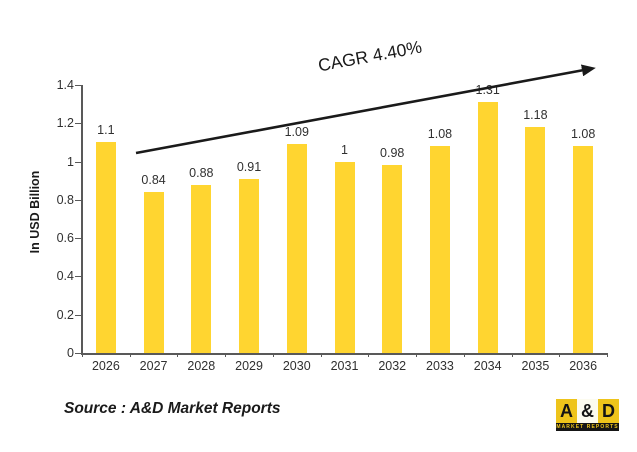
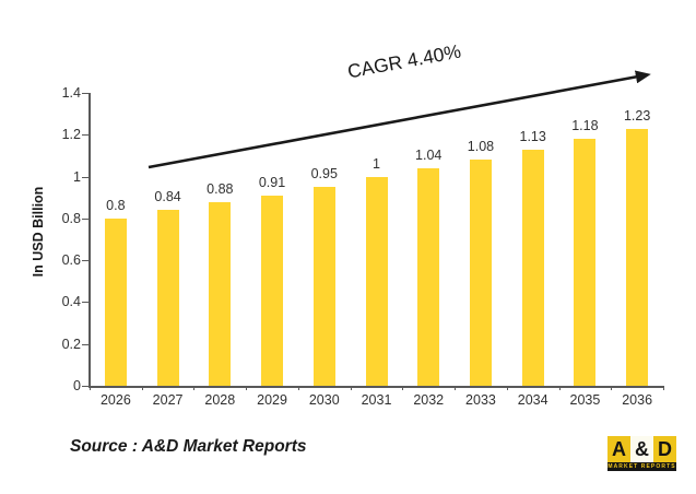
2026: 1.1 -> 0.8
2030: 1.09 -> 0.95
2032: 0.98 -> 1.04
2034: 1.31 -> 1.13
2036: 1.08 -> 1.23
